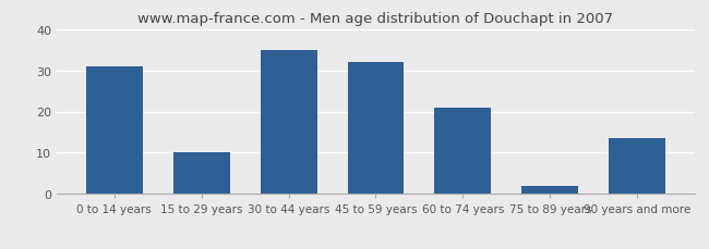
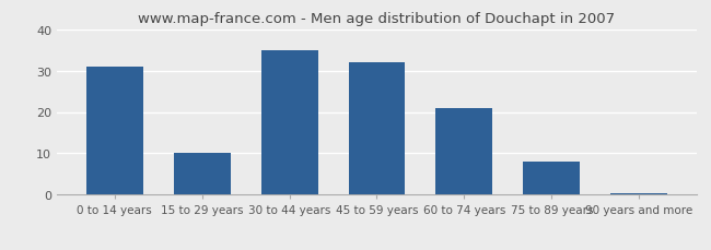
75 to 89 years: 2.0 -> 8.0
90 years and more: 13.5 -> 0.5
